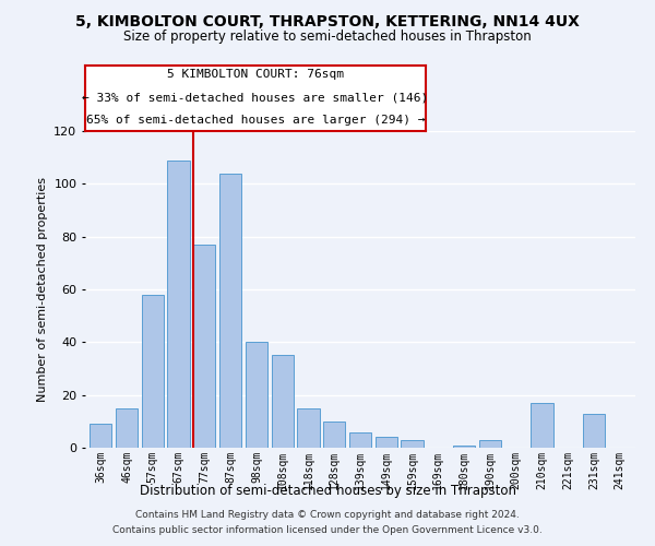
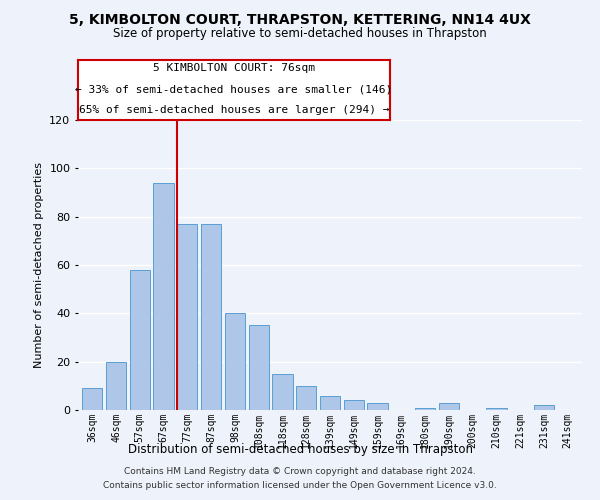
46sqm: 15 -> 20
67sqm: 109 -> 94
87sqm: 104 -> 77
210sqm: 17 -> 1
231sqm: 13 -> 2
